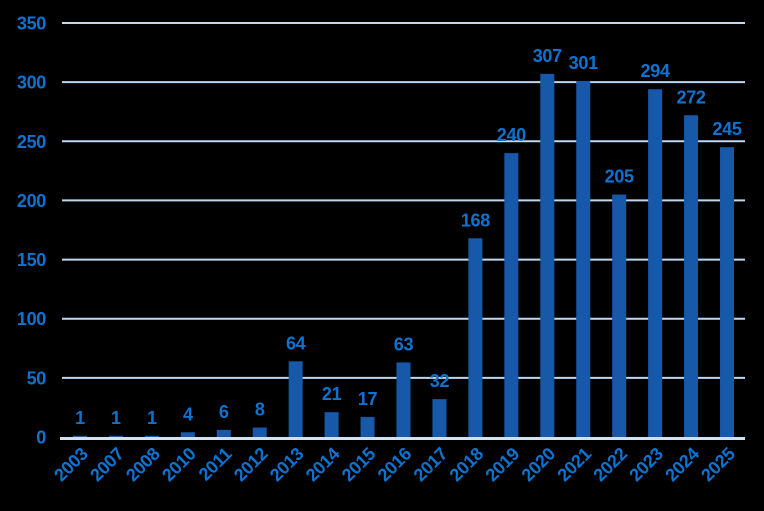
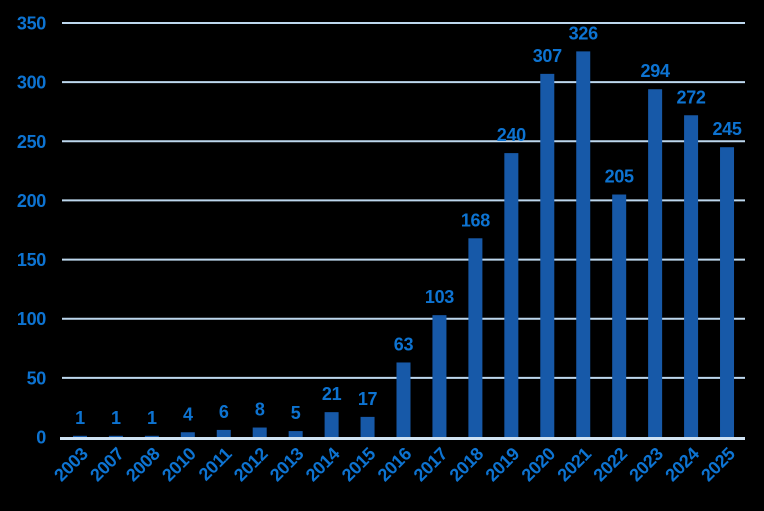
2013: 64 -> 5
2017: 32 -> 103
2021: 301 -> 326
